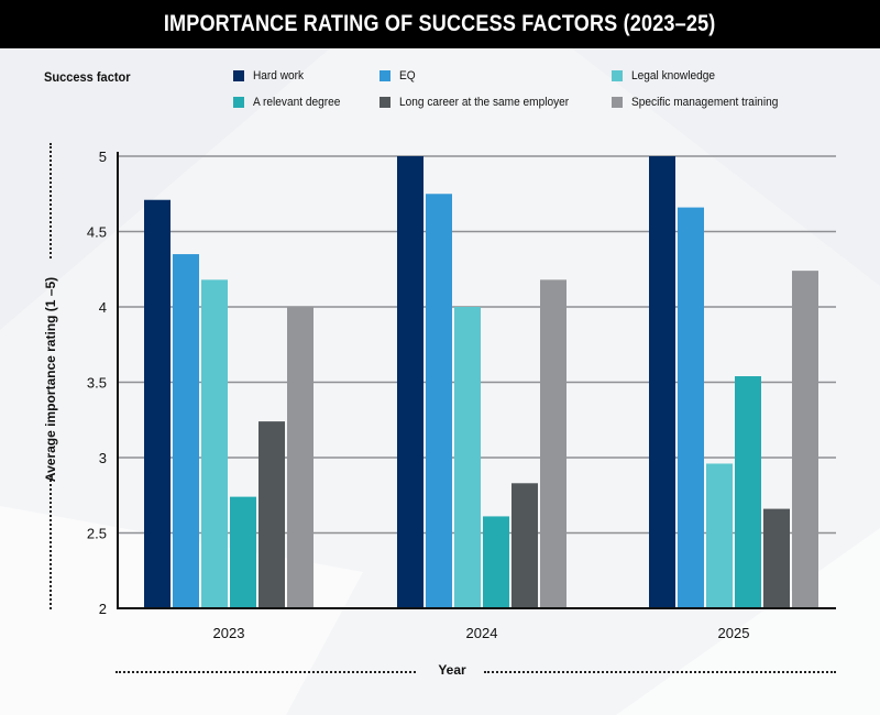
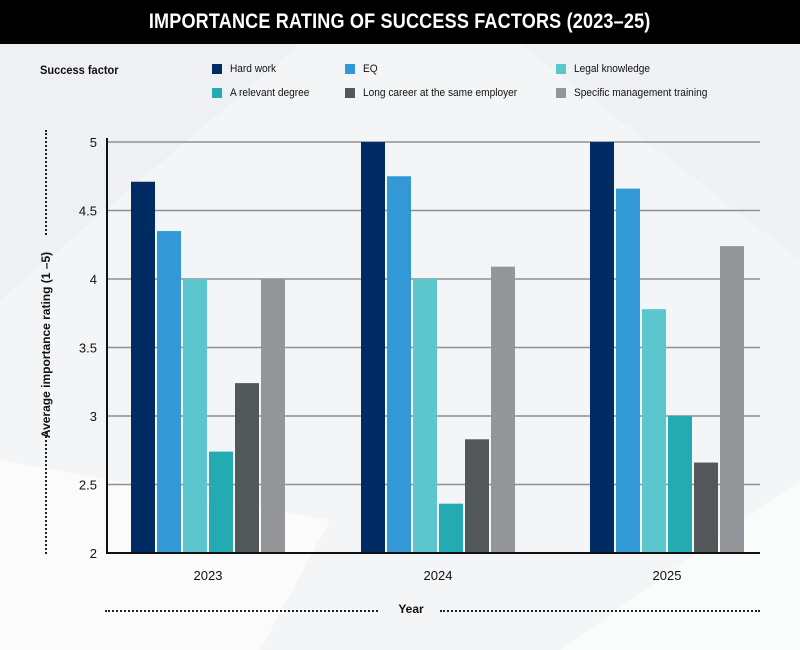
Legal knowledge/2023: 4.18 -> 4.00
A relevant degree/2024: 2.61 -> 2.36
Specific management training/2024: 4.18 -> 4.09
Legal knowledge/2025: 2.96 -> 3.78
A relevant degree/2025: 3.54 -> 3.00
